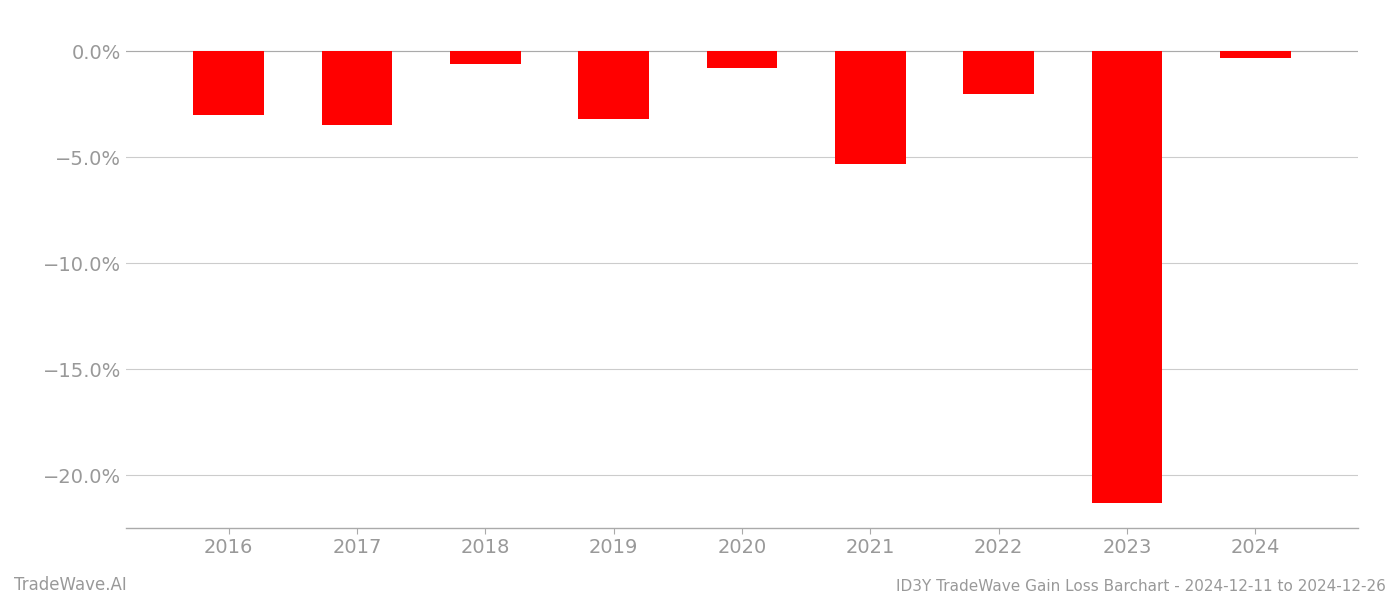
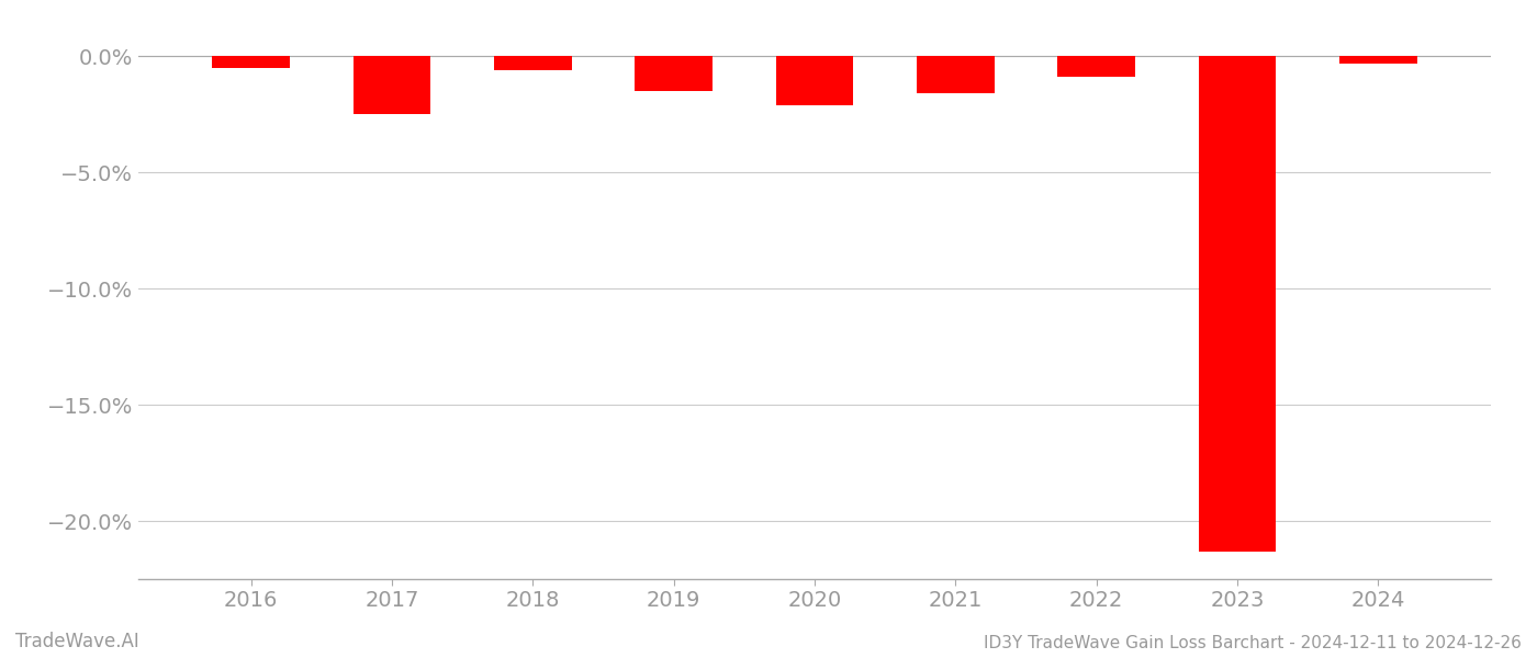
2016: -3.0% -> -0.5%
2017: -3.5% -> -2.5%
2019: -3.2% -> -1.5%
2020: -0.8% -> -2.1%
2021: -5.3% -> -1.6%
2022: -2.0% -> -0.9%
